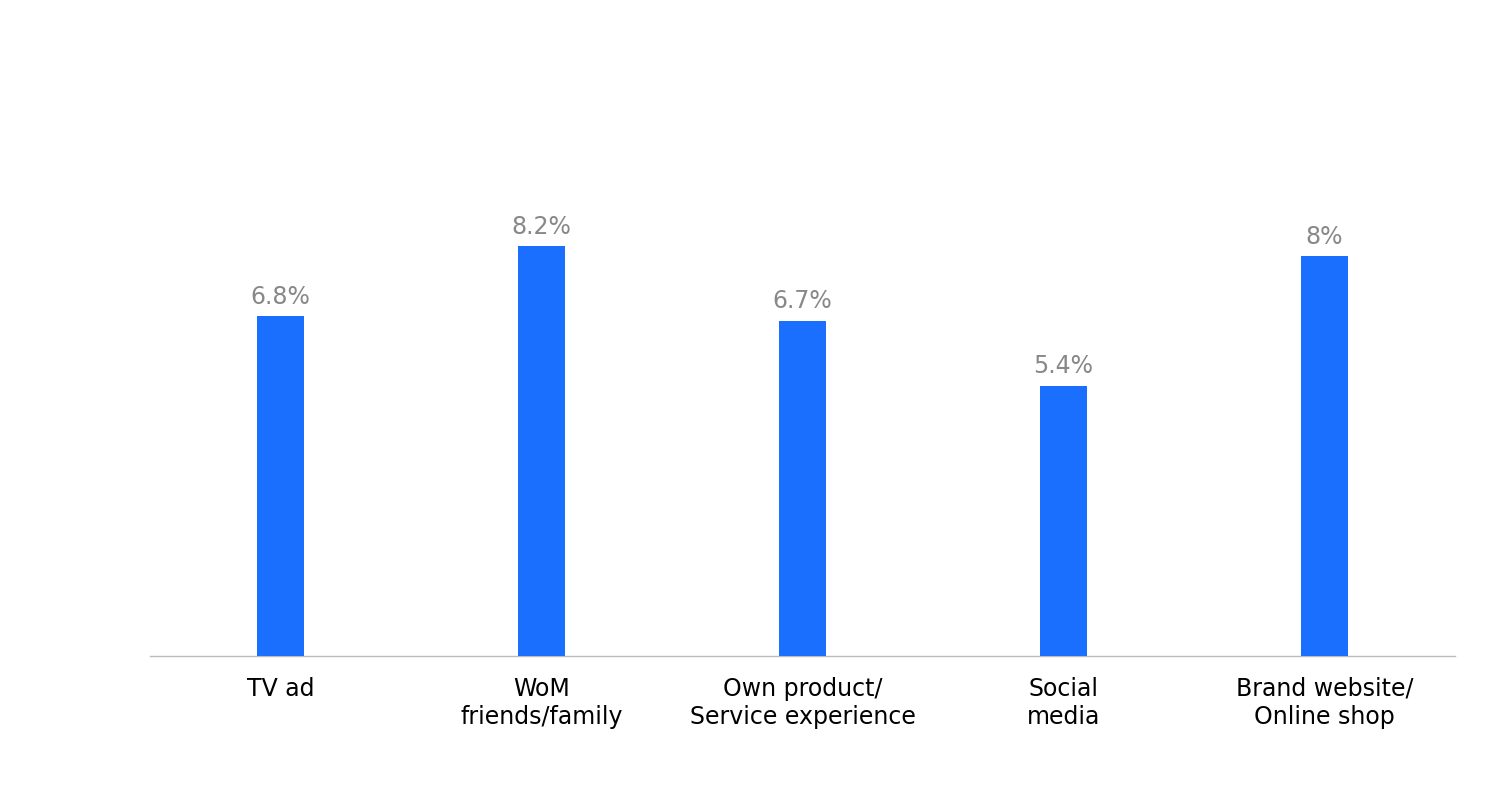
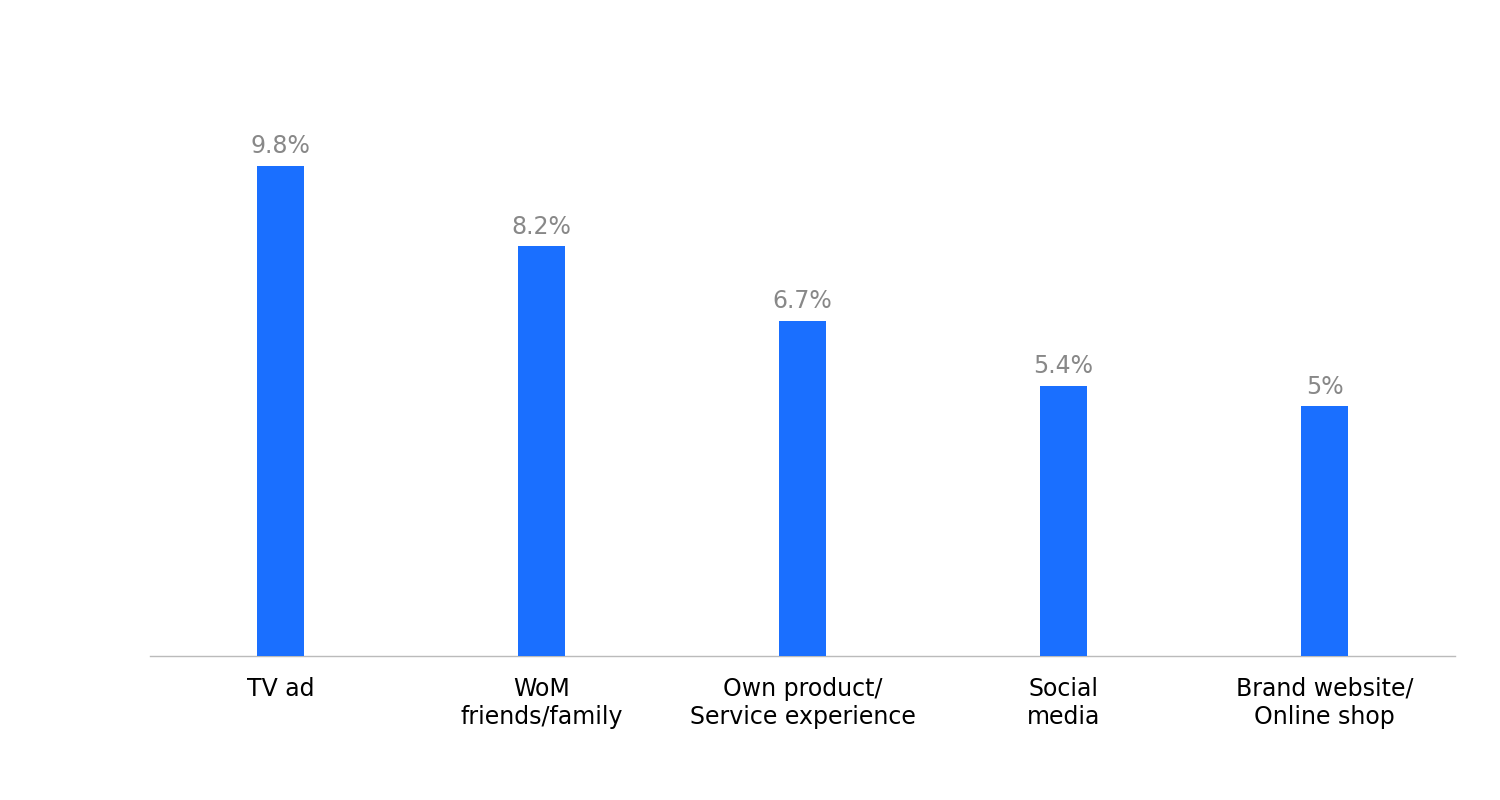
TV ad: 6.8% -> 9.8%
Brand website/ Online shop: 8% -> 5%
